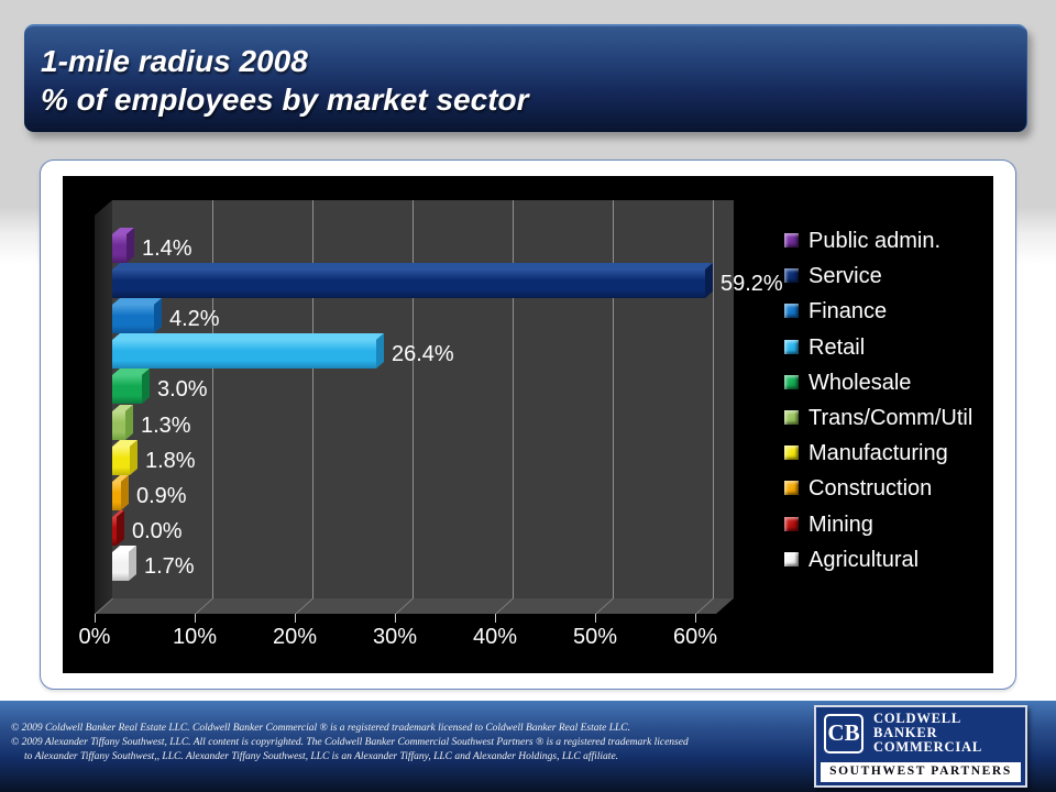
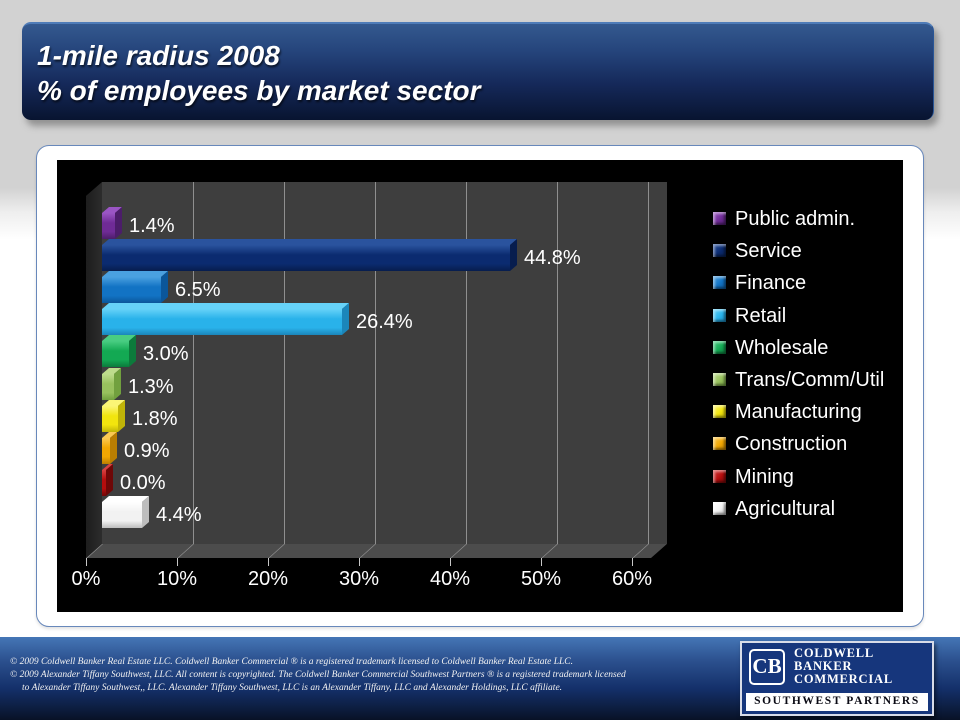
Service: 59.2% -> 44.8%
Finance: 4.2% -> 6.5%
Agricultural: 1.7% -> 4.4%
